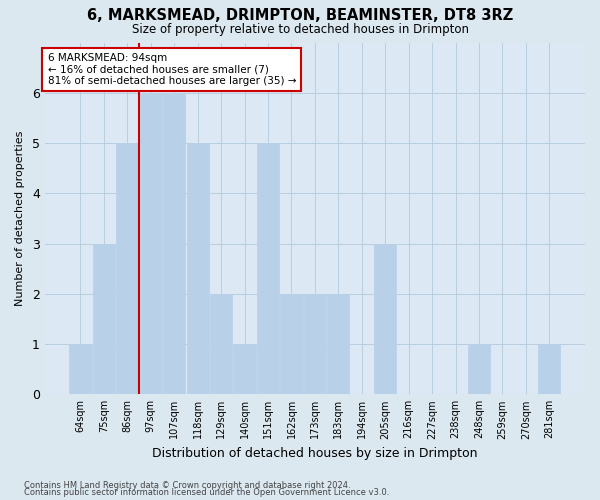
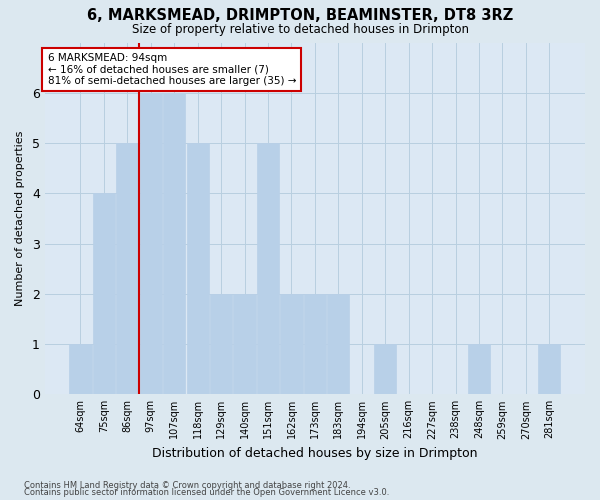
75sqm: 3 -> 4
140sqm: 1 -> 2
205sqm: 3 -> 1
